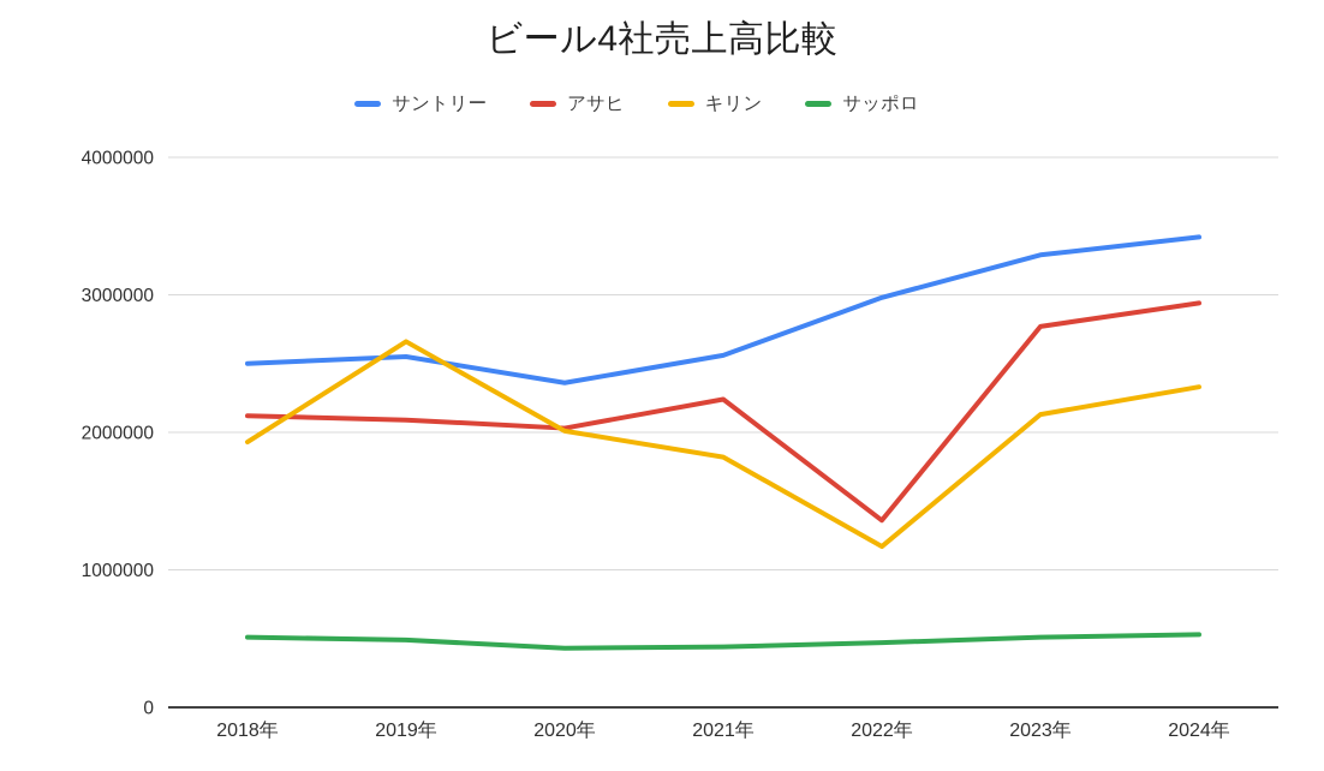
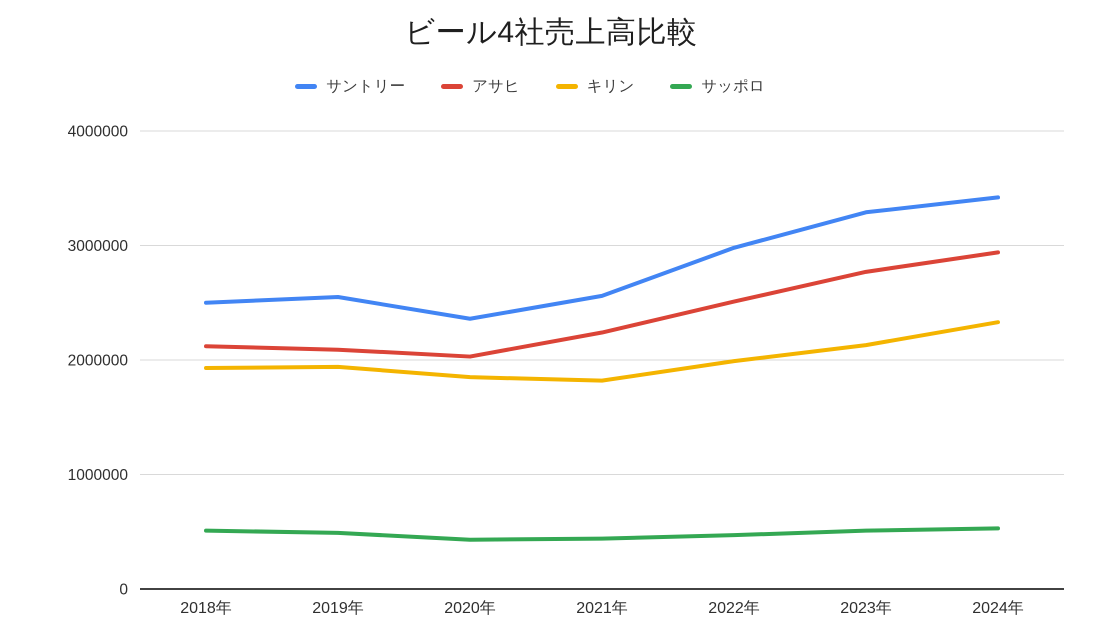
キリン/2019年: 2660000 -> 1940000
キリン/2020年: 2010000 -> 1850000
アサヒ/2022年: 1360000 -> 2510000
キリン/2022年: 1170000 -> 1990000
